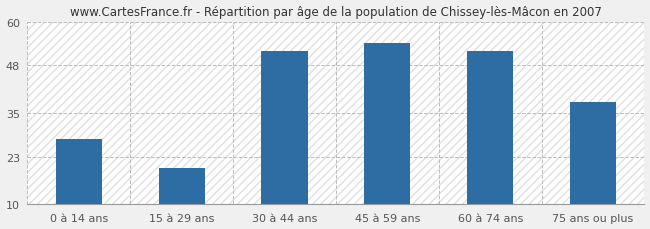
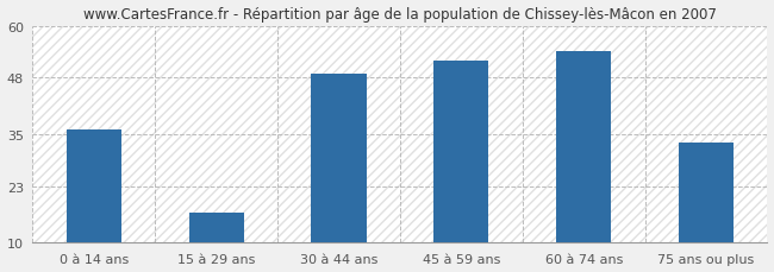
0 à 14 ans: 28 -> 36
15 à 29 ans: 20 -> 17
30 à 44 ans: 52 -> 49
45 à 59 ans: 54 -> 52
60 à 74 ans: 52 -> 54
75 ans ou plus: 38 -> 33
